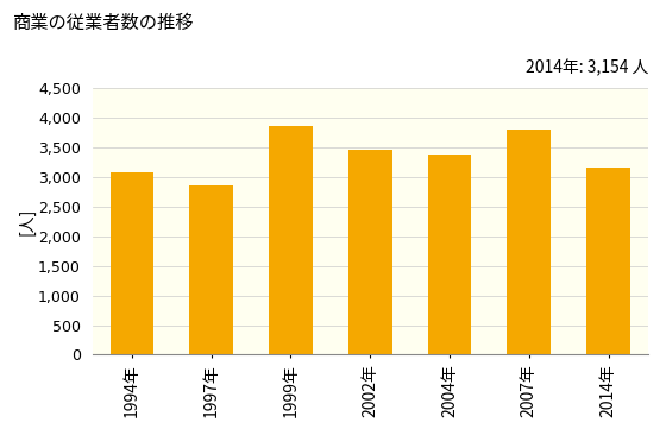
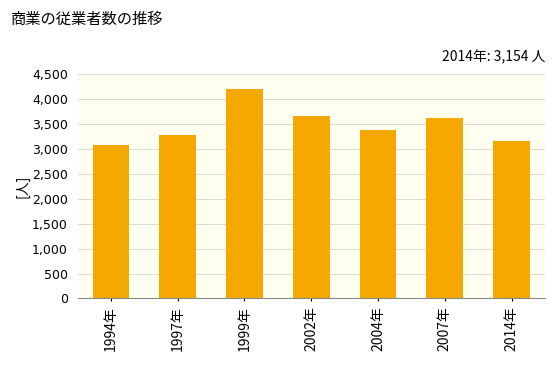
1997年: 2,850 -> 3,280
1999年: 3,850 -> 4,200
2002年: 3,450 -> 3,660
2007年: 3,800 -> 3,620
